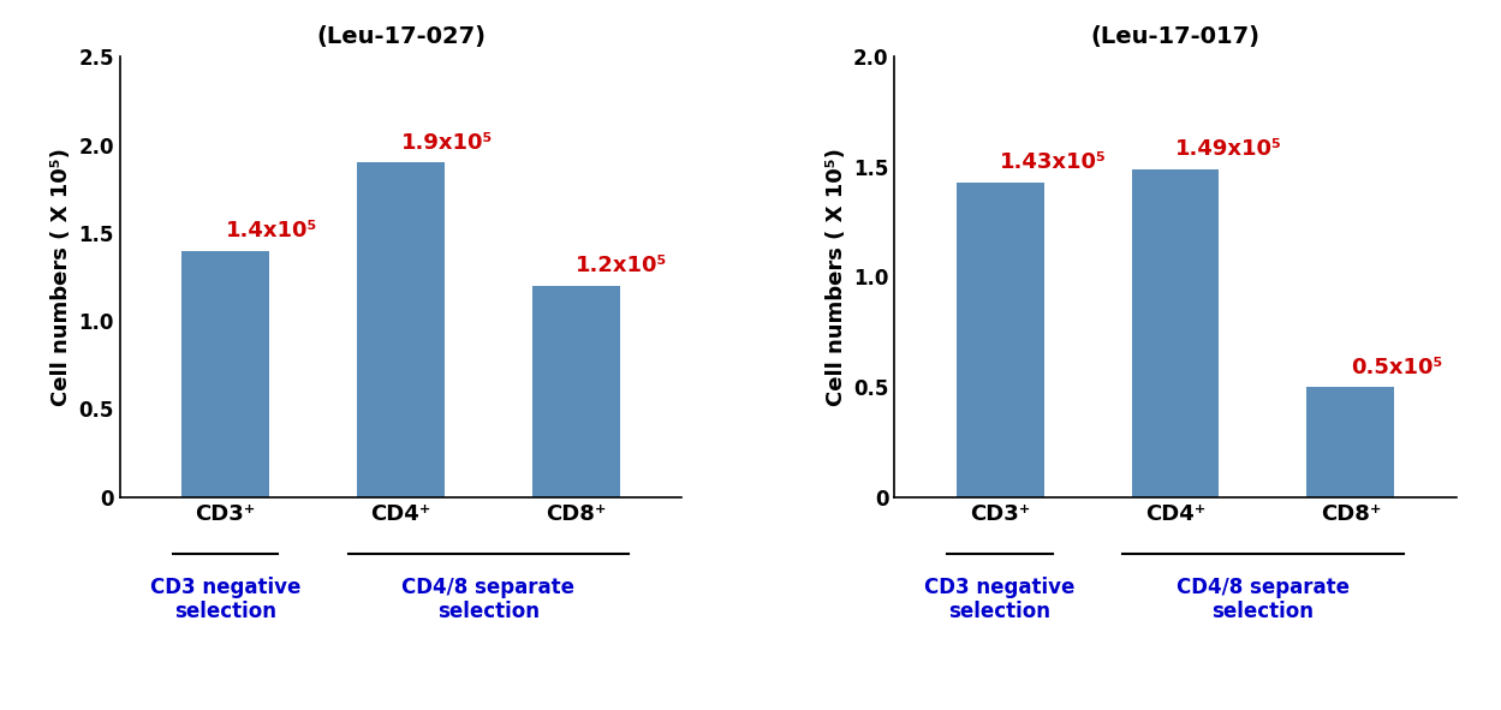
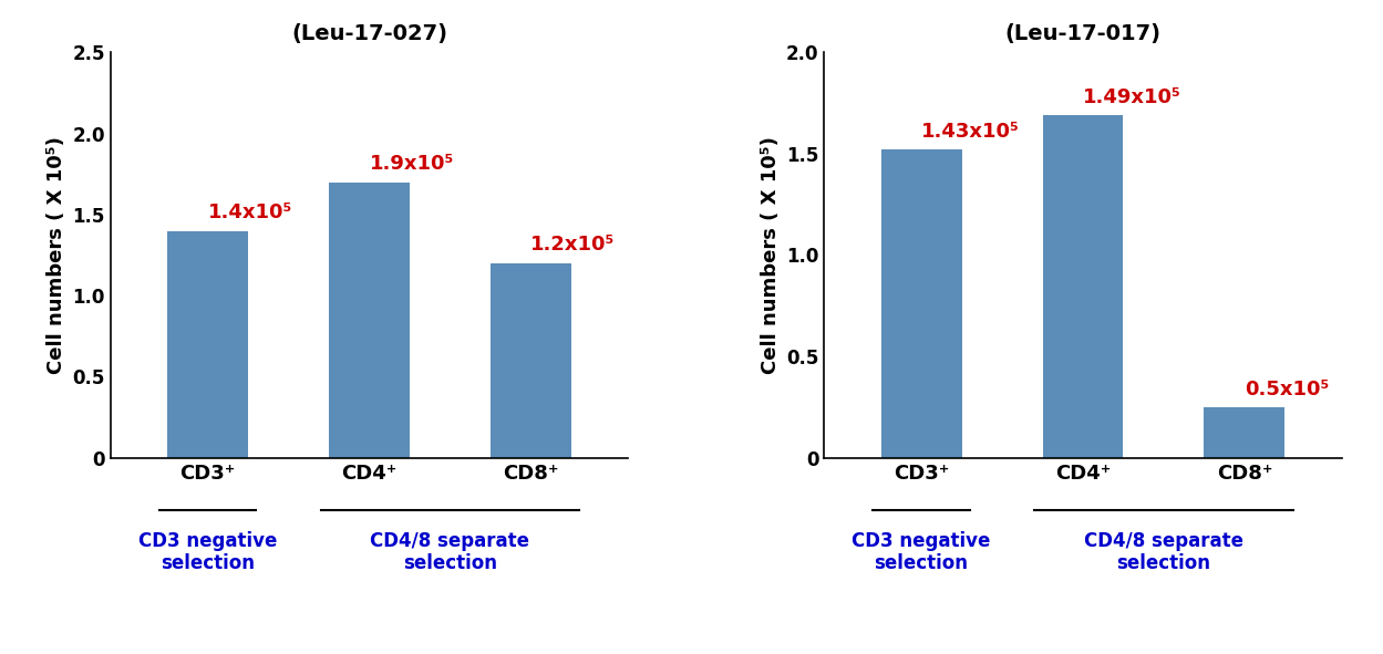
(Leu-17-027)/CD4⁺: 1.9 -> 1.7
(Leu-17-017)/CD3⁺: 1.43 -> 1.52
(Leu-17-017)/CD4⁺: 1.49 -> 1.69
(Leu-17-017)/CD8⁺: 0.50 -> 0.25
